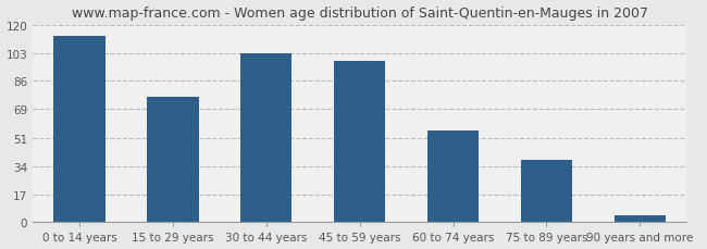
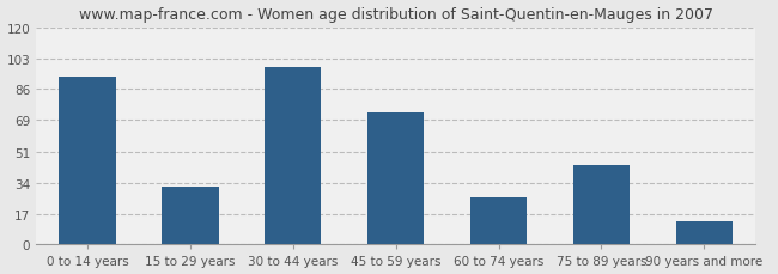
0 to 14 years: 113 -> 93
15 to 29 years: 76 -> 32
30 to 44 years: 103 -> 98
45 to 59 years: 98 -> 73
60 to 74 years: 56 -> 26
75 to 89 years: 38 -> 44
90 years and more: 4 -> 13
